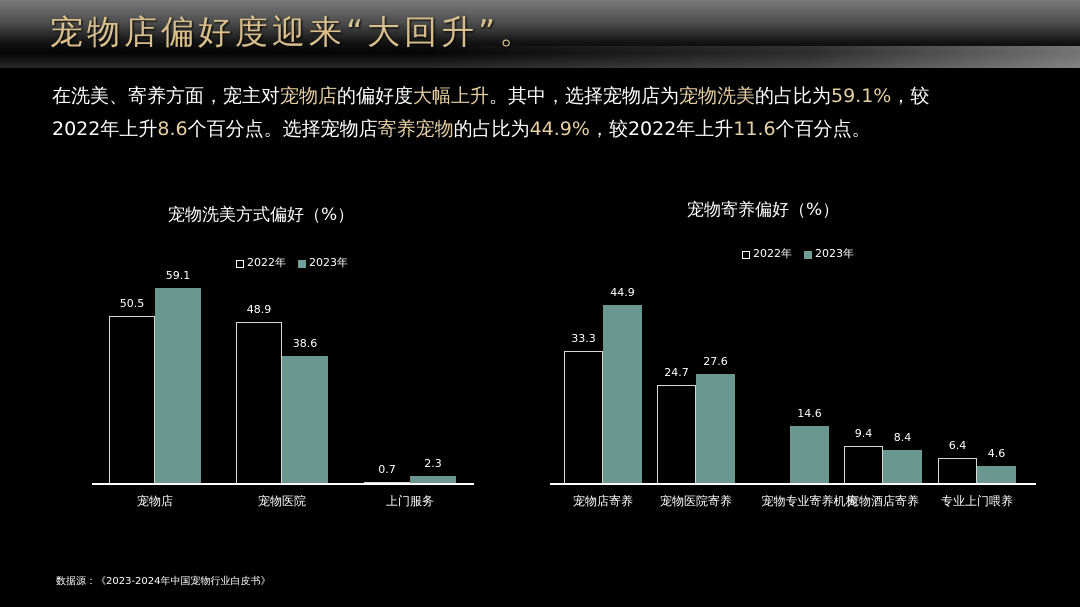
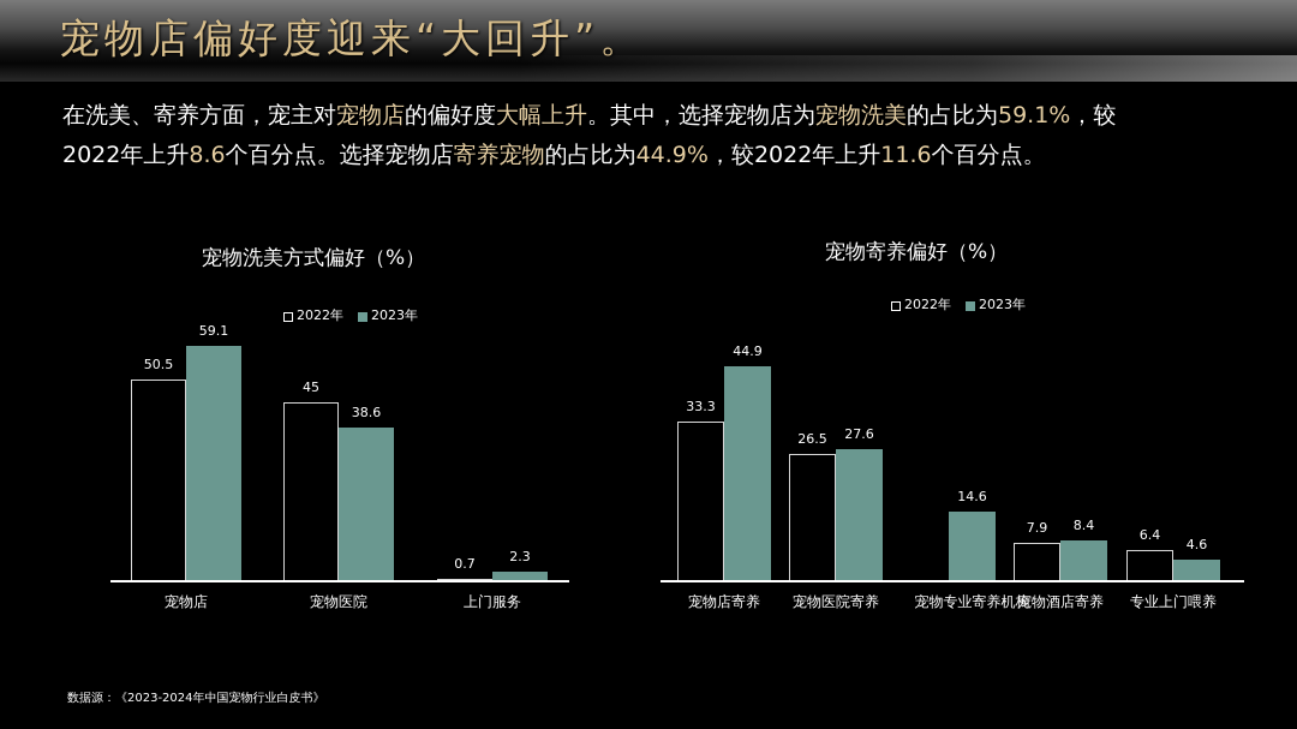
宠物洗美方式偏好（%）/2022年/宠物医院: 48.9 -> 45
宠物寄养偏好（%）/2022年/宠物医院寄养: 24.7 -> 26.5
宠物寄养偏好（%）/2022年/宠物酒店寄养: 9.4 -> 7.9
